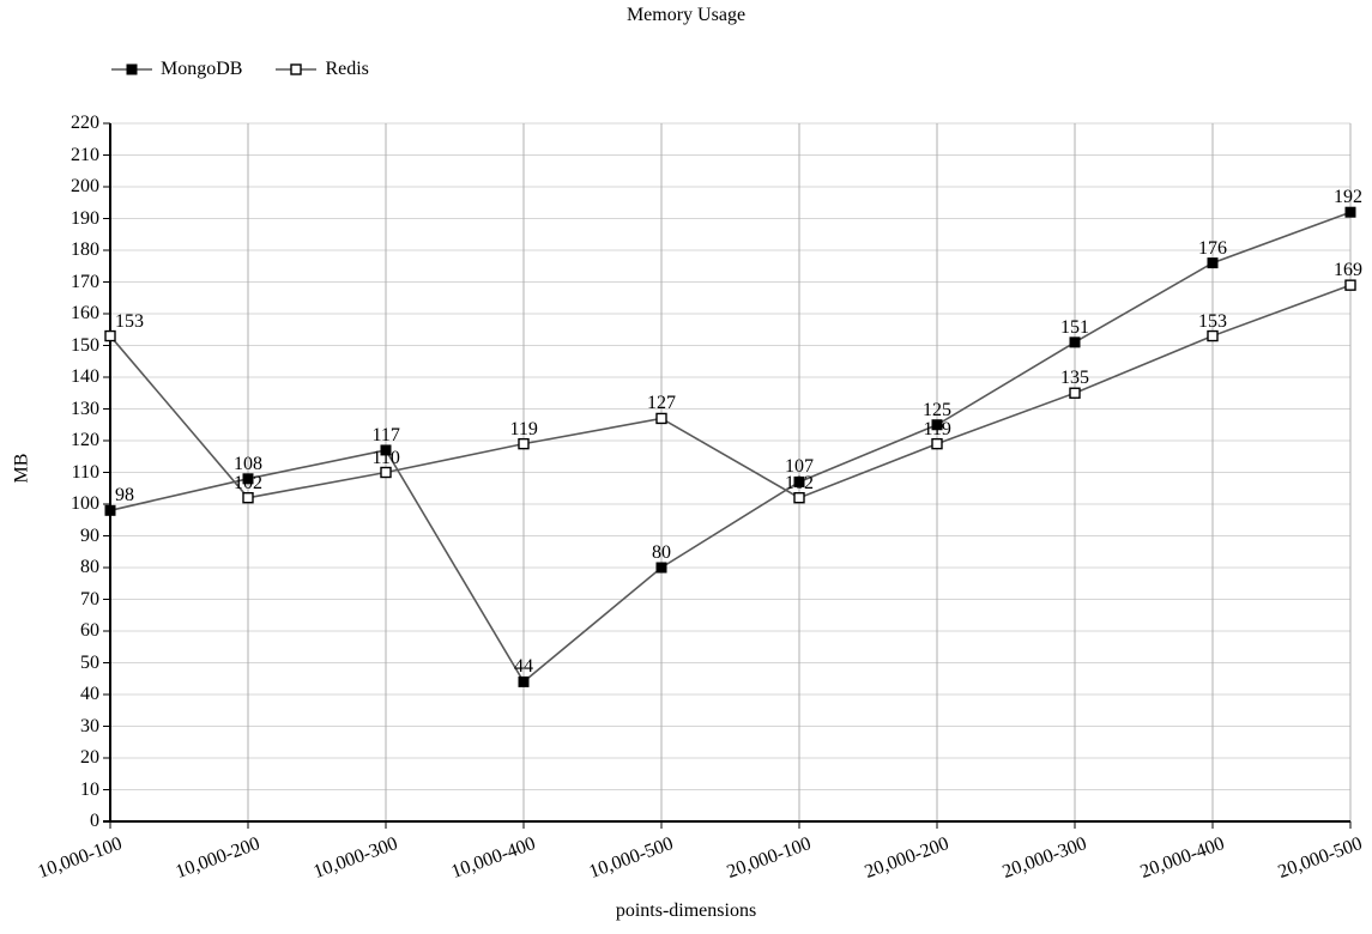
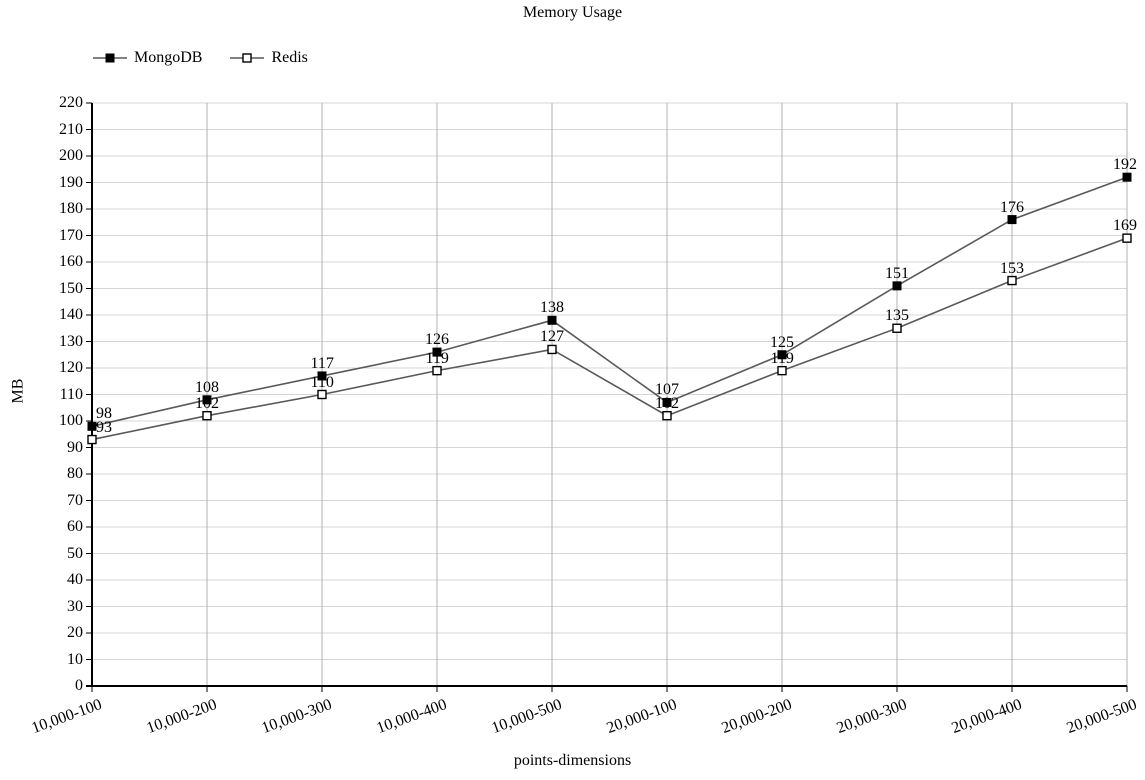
Redis/10,000-100: 153 -> 93
MongoDB/10,000-400: 44 -> 126
MongoDB/10,000-500: 80 -> 138
